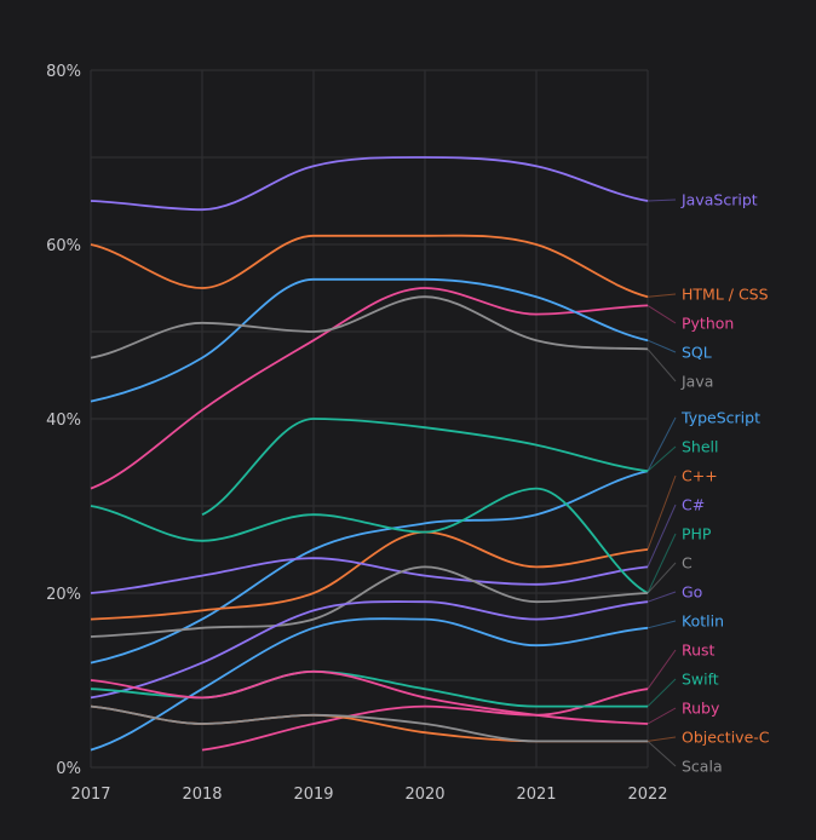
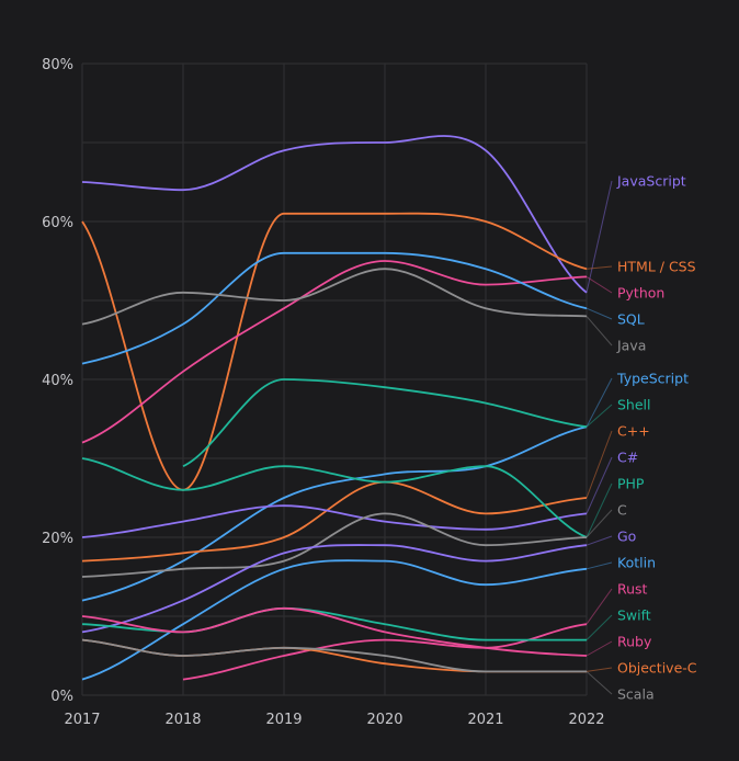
HTML / CSS/2018: 55% -> 26%
PHP/2021: 32% -> 29%
JavaScript/2022: 65% -> 51%
